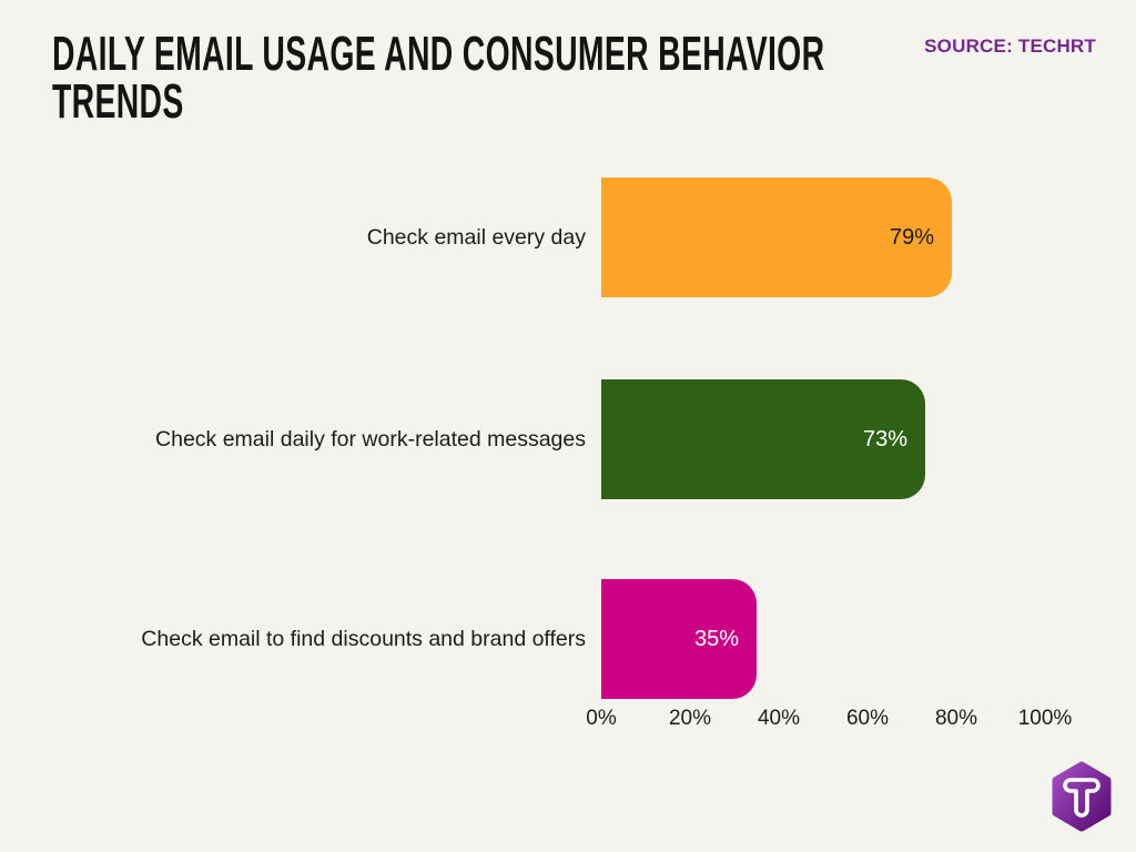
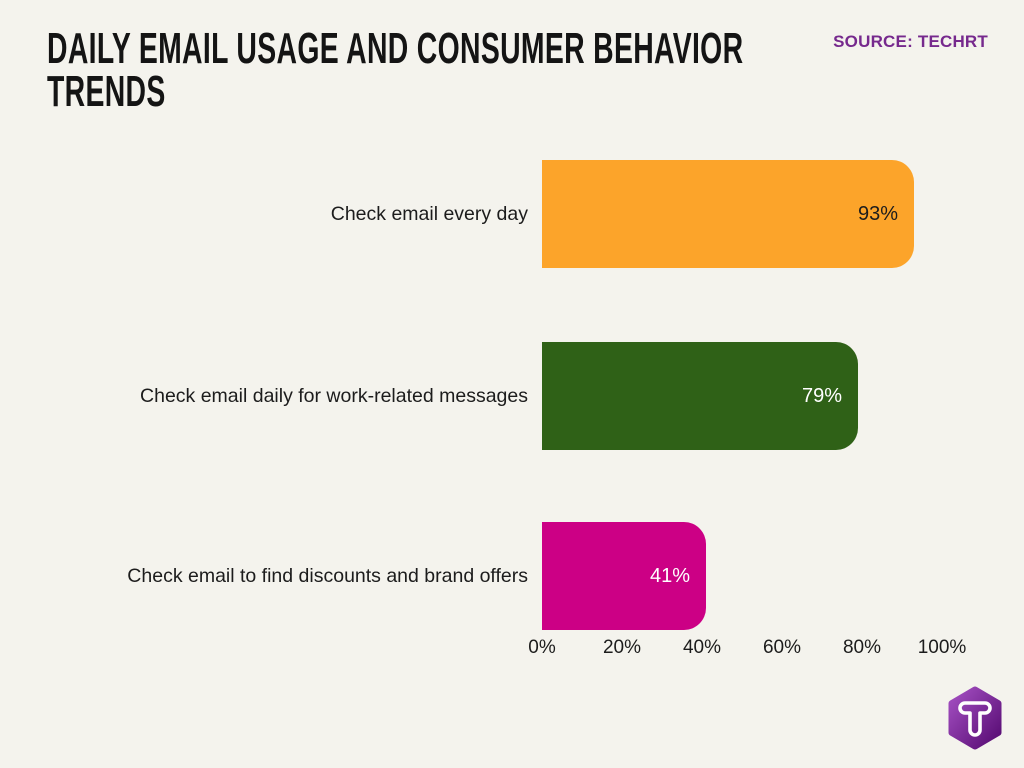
Check email every day: 79% -> 93%
Check email daily for work-related messages: 73% -> 79%
Check email to find discounts and brand offers: 35% -> 41%
